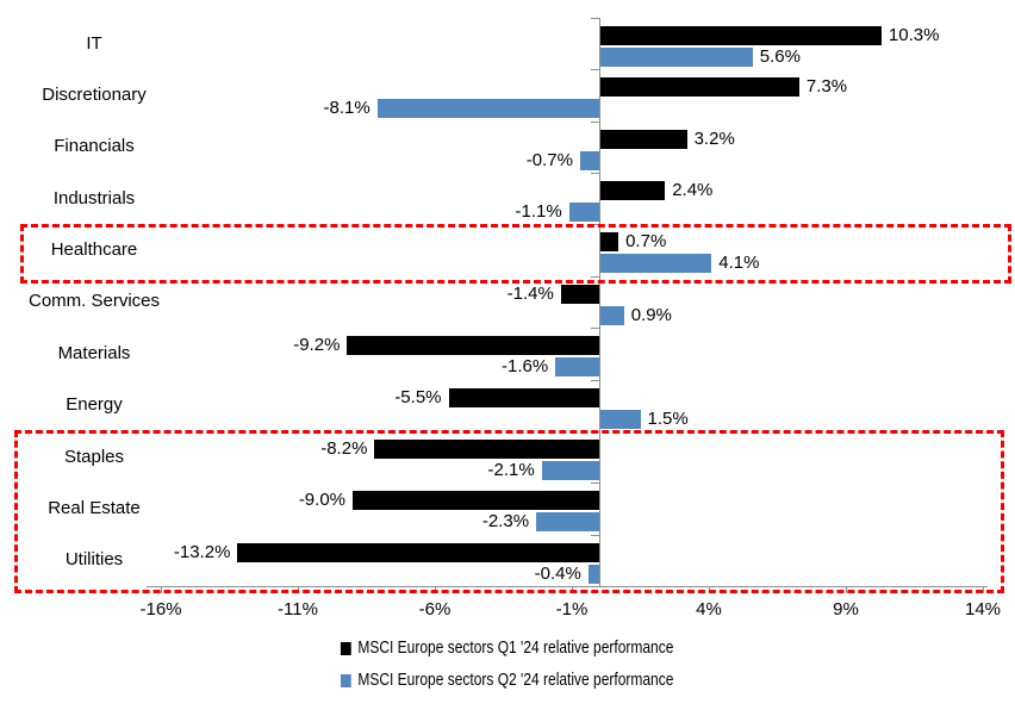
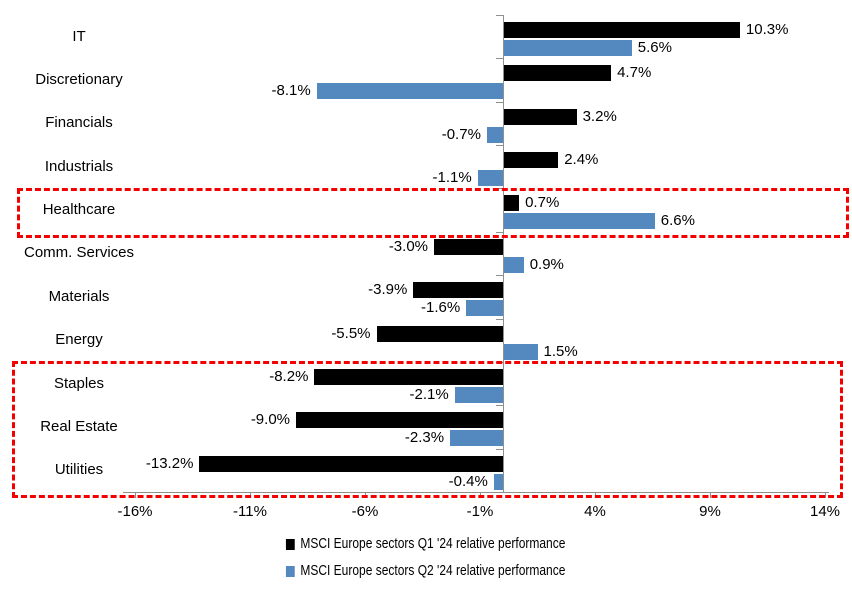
MSCI Europe sectors Q1 '24 relative performance/Discretionary: 7.3% -> 4.7%
MSCI Europe sectors Q2 '24 relative performance/Healthcare: 4.1% -> 6.6%
MSCI Europe sectors Q1 '24 relative performance/Comm. Services: -1.4% -> -3.0%
MSCI Europe sectors Q1 '24 relative performance/Materials: -9.2% -> -3.9%
